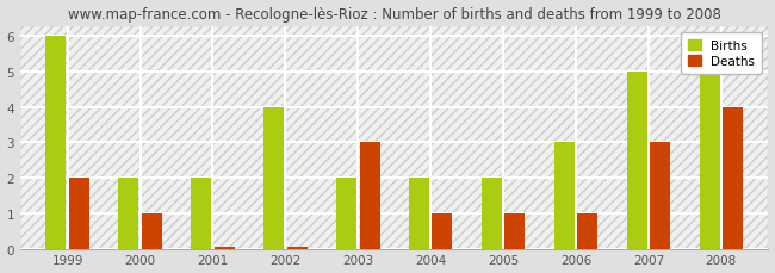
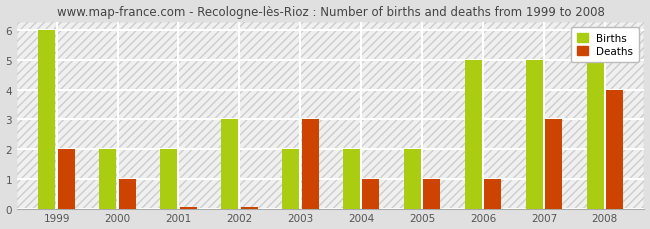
Births/2002: 4 -> 3
Births/2006: 3 -> 5
